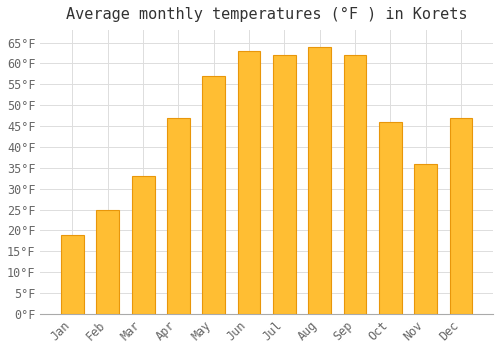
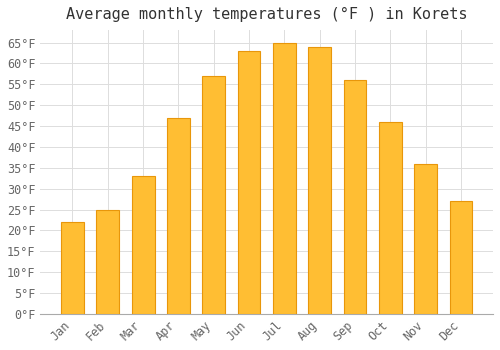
Jan: 19°F -> 22°F
Jul: 62°F -> 65°F
Sep: 62°F -> 56°F
Dec: 47°F -> 27°F
